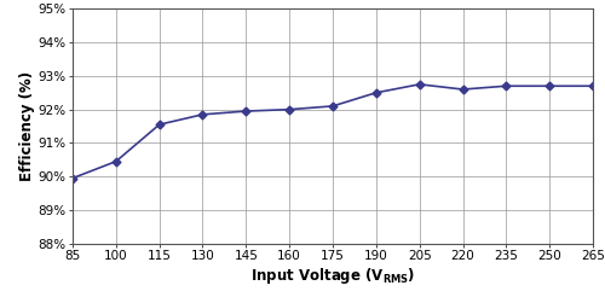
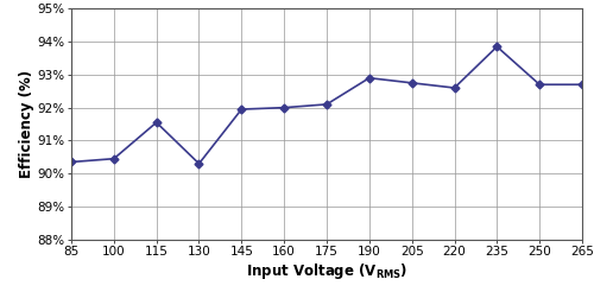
85: 89.95% -> 90.35%
130: 91.85% -> 90.30%
190: 92.50% -> 92.90%
235: 92.70% -> 93.85%
